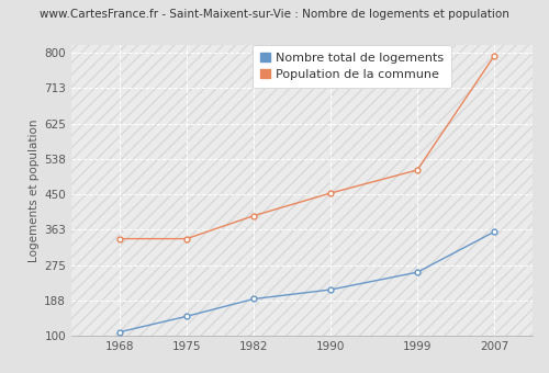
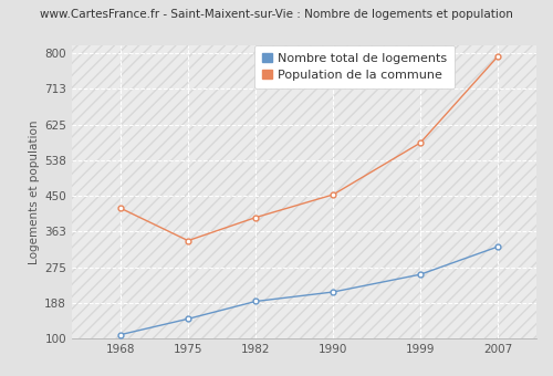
Population de la commune/1968: 340 -> 420
Population de la commune/1999: 510 -> 580
Nombre total de logements/2007: 357 -> 325
